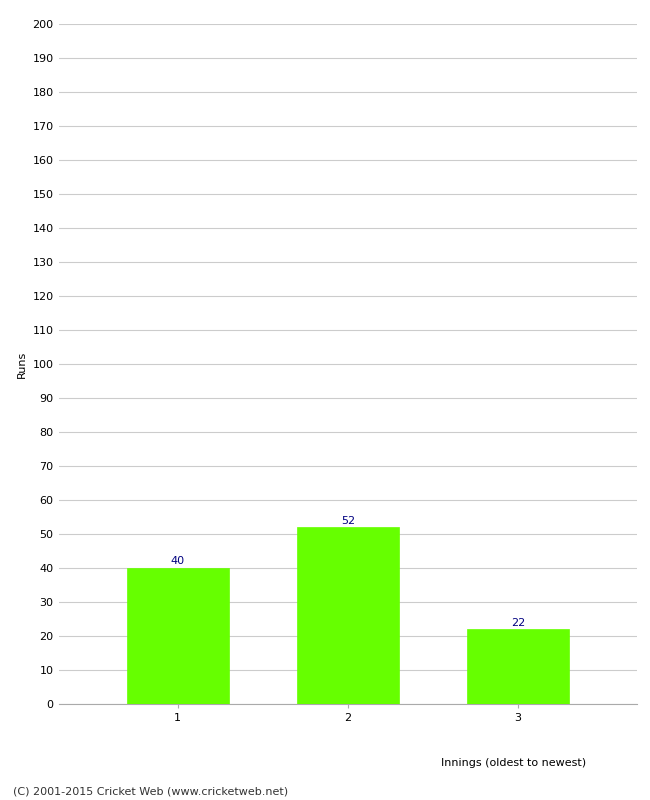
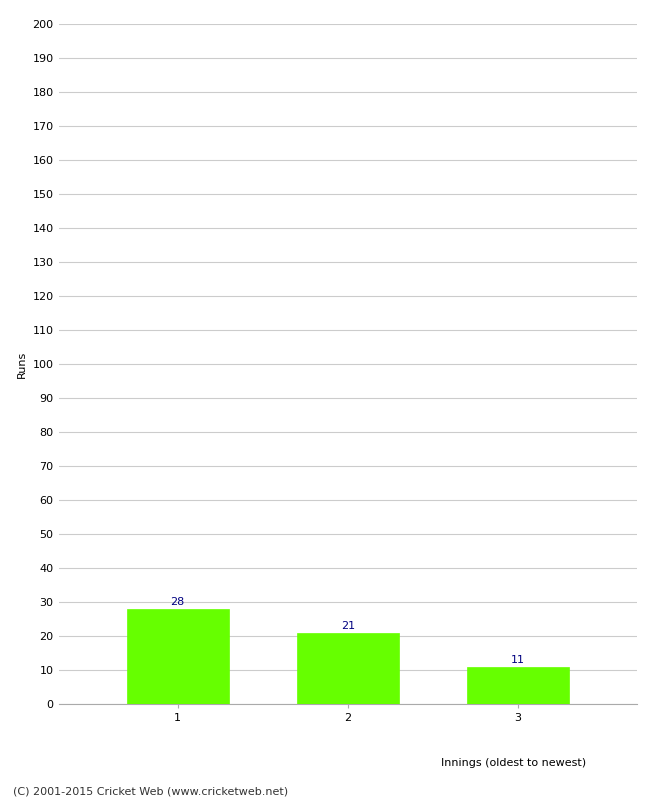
1: 40 -> 28
2: 52 -> 21
3: 22 -> 11
